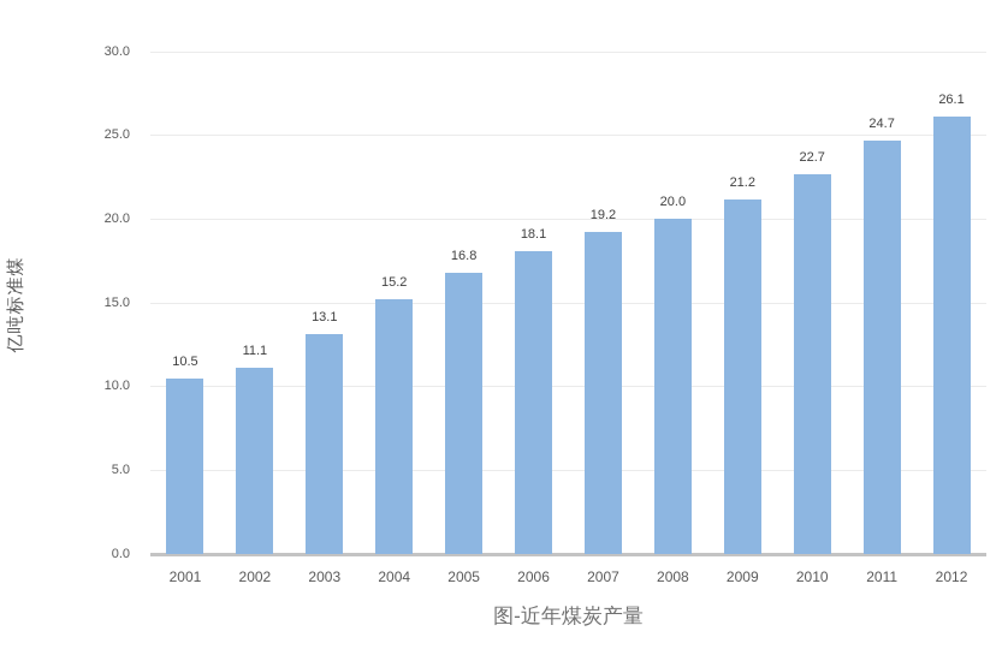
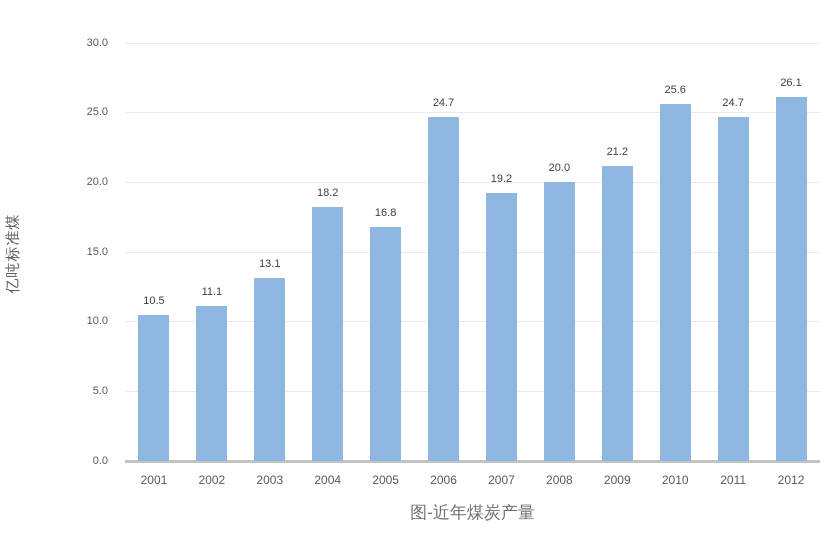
2004: 15.2 -> 18.2
2006: 18.1 -> 24.7
2010: 22.7 -> 25.6
